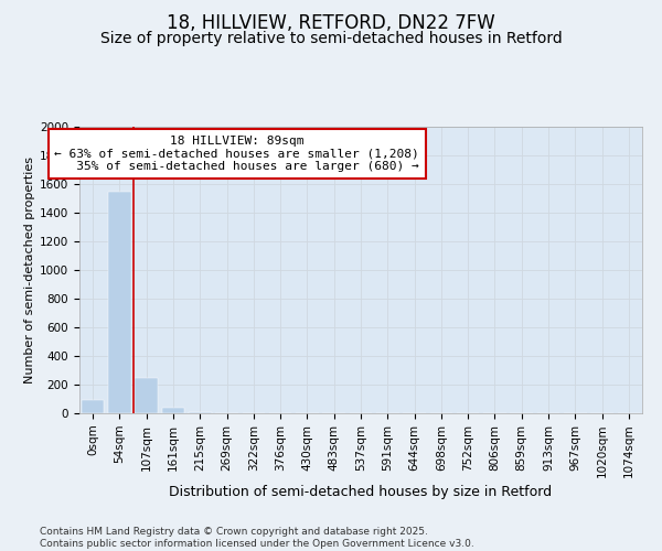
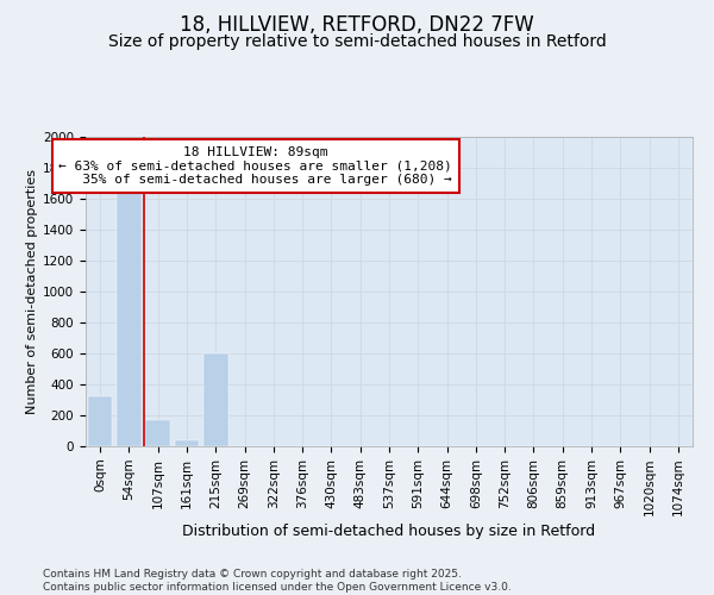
0sqm: 90 -> 320
54sqm: 1550 -> 1640
107sqm: 240 -> 170
215sqm: 10 -> 600
